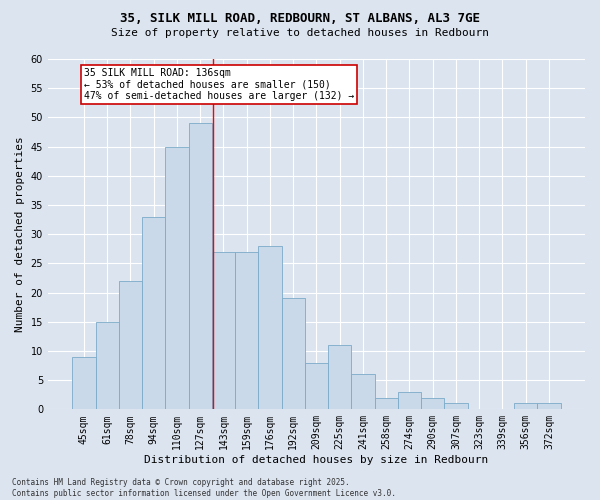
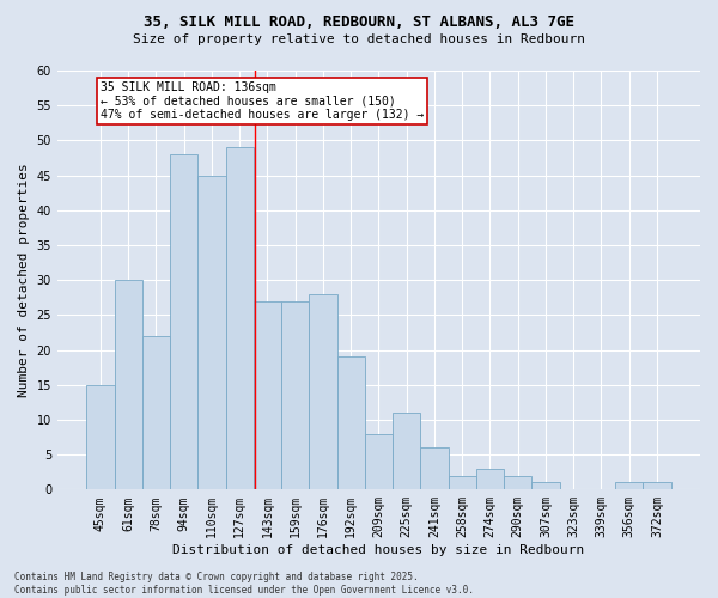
45sqm: 9 -> 15
61sqm: 15 -> 30
94sqm: 33 -> 48
